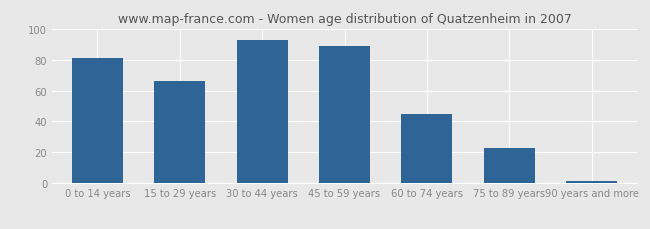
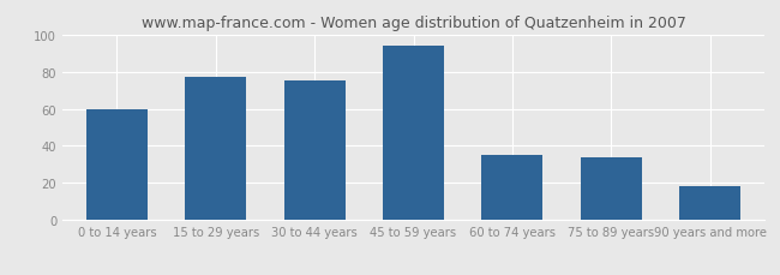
0 to 14 years: 81 -> 60
15 to 29 years: 66 -> 77
30 to 44 years: 93 -> 75
45 to 59 years: 89 -> 94
60 to 74 years: 45 -> 35
75 to 89 years: 23 -> 34
90 years and more: 1 -> 18
